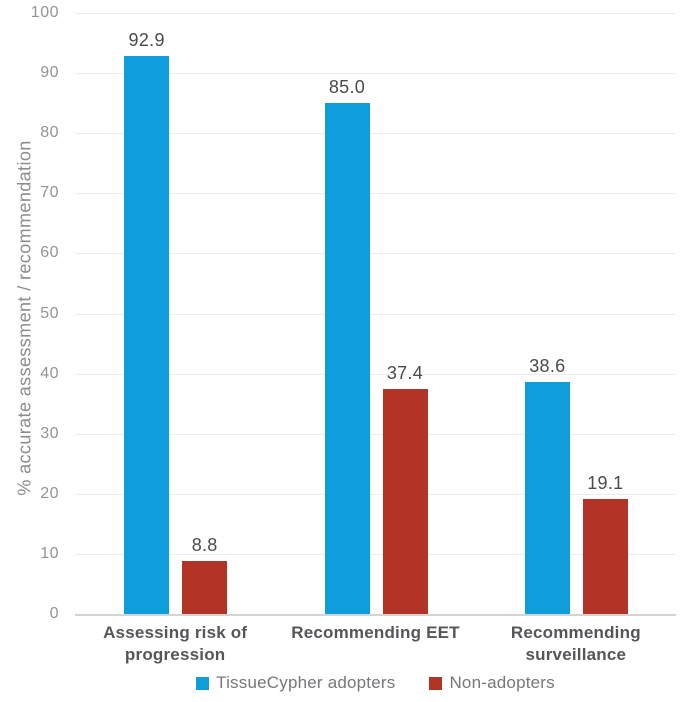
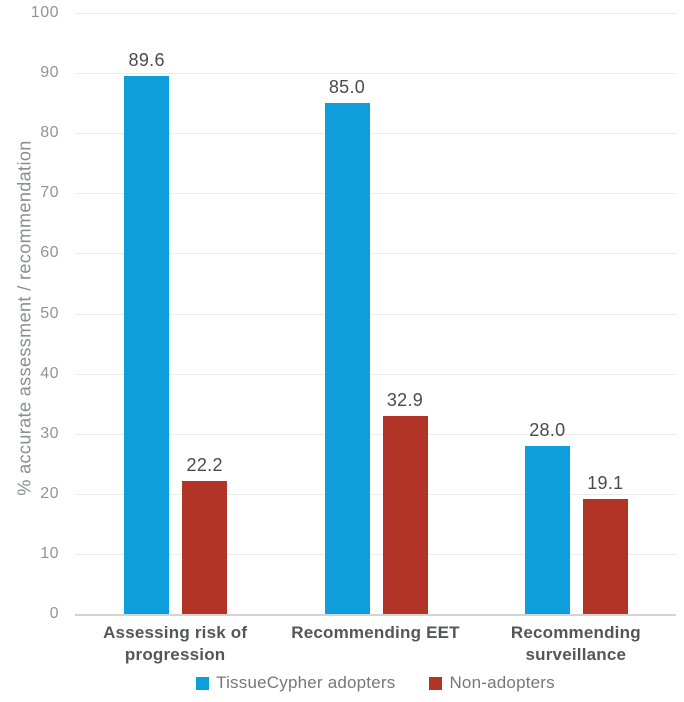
TissueCypher adopters/Assessing risk of progression: 92.9 -> 89.6
Non-adopters/Assessing risk of progression: 8.8 -> 22.2
Non-adopters/Recommending EET: 37.4 -> 32.9
TissueCypher adopters/Recommending surveillance: 38.6 -> 28.0
